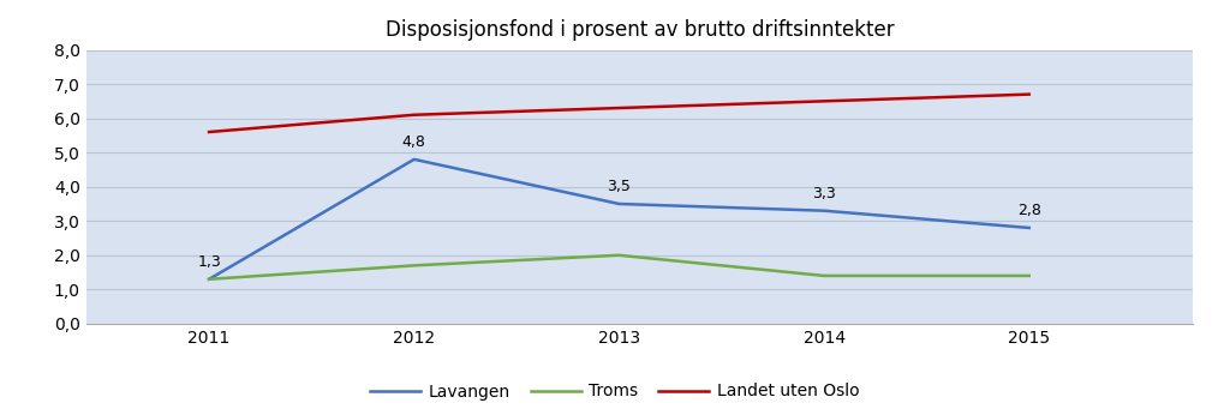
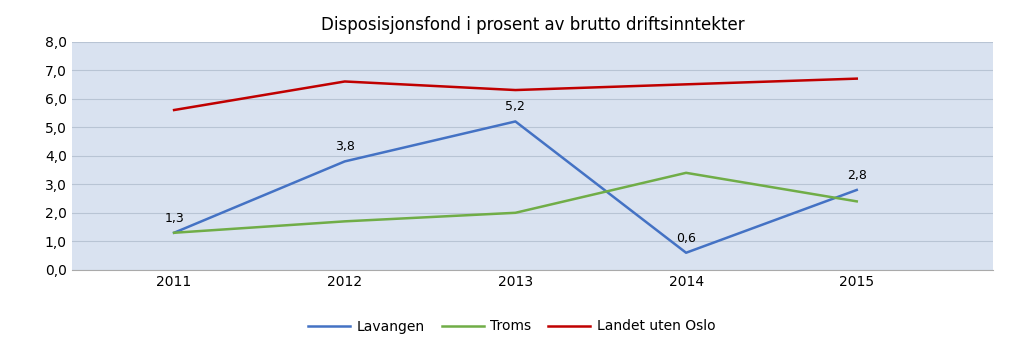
Lavangen/2012: 4,8 -> 3,8
Landet uten Oslo/2012: 6,1 -> 6,6
Lavangen/2013: 3,5 -> 5,2
Lavangen/2014: 3,3 -> 0,6
Troms/2014: 1,4 -> 3,4
Troms/2015: 1,4 -> 2,4
